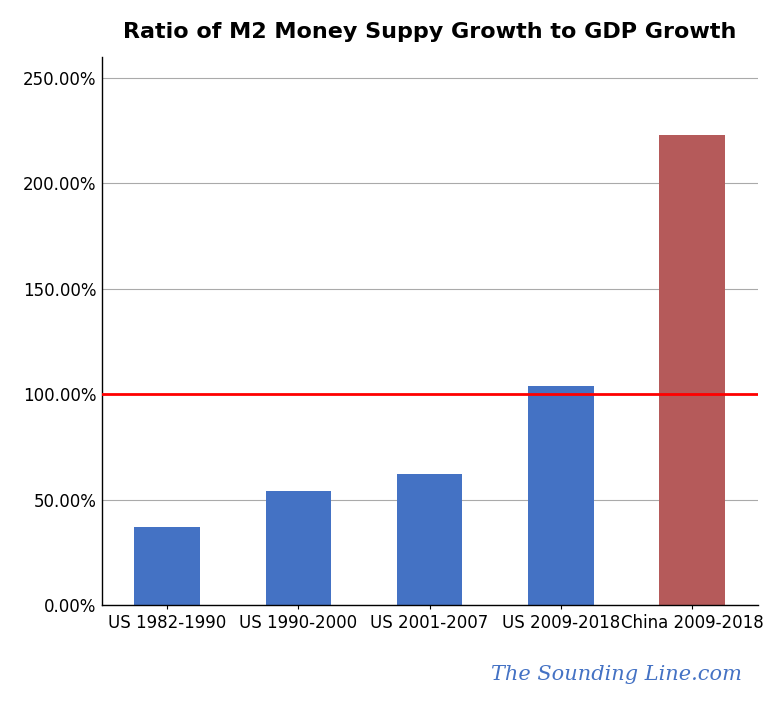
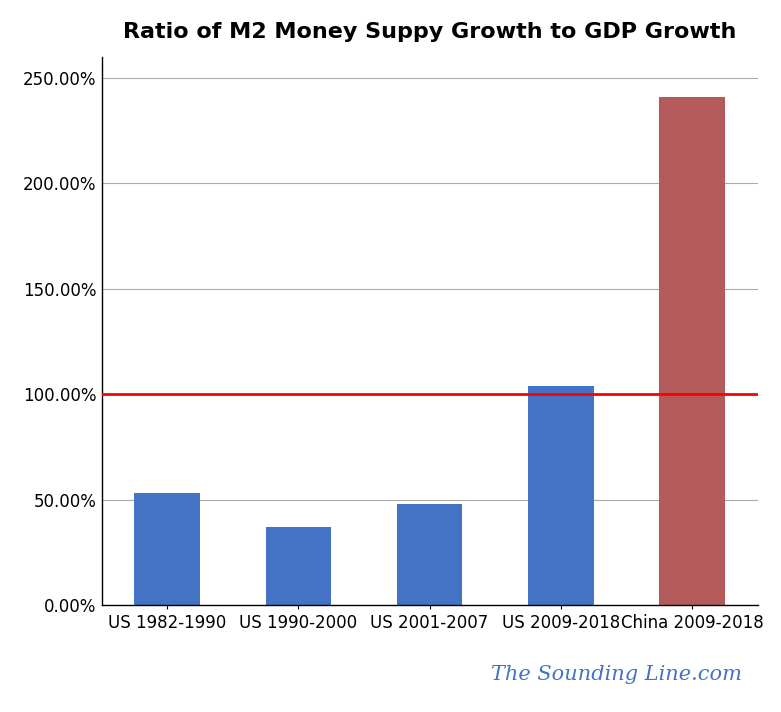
US 1982-1990: 37% -> 53%
US 1990-2000: 54% -> 37%
US 2001-2007: 62% -> 48%
China 2009-2018: 223% -> 241%
